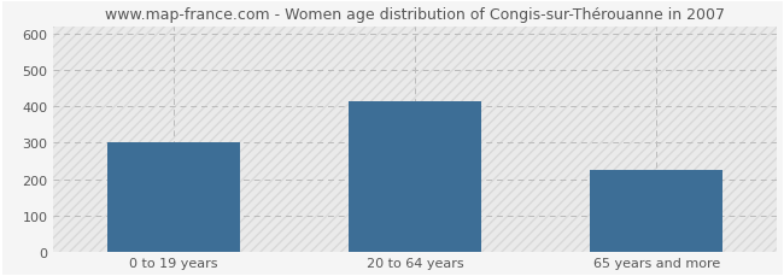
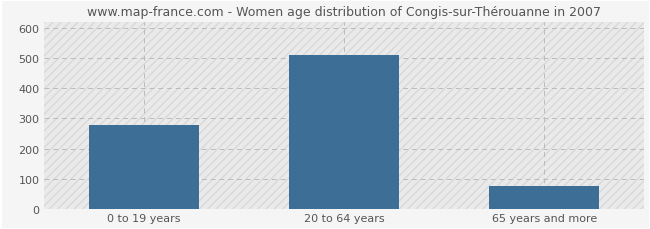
0 to 19 years: 300 -> 278
20 to 64 years: 415 -> 510
65 years and more: 225 -> 76
